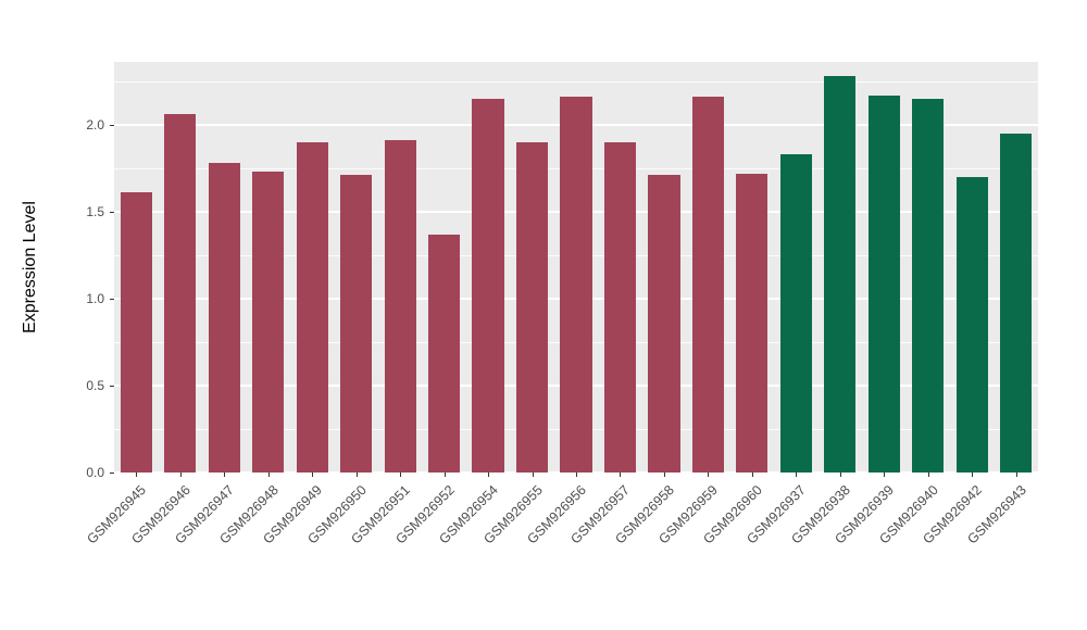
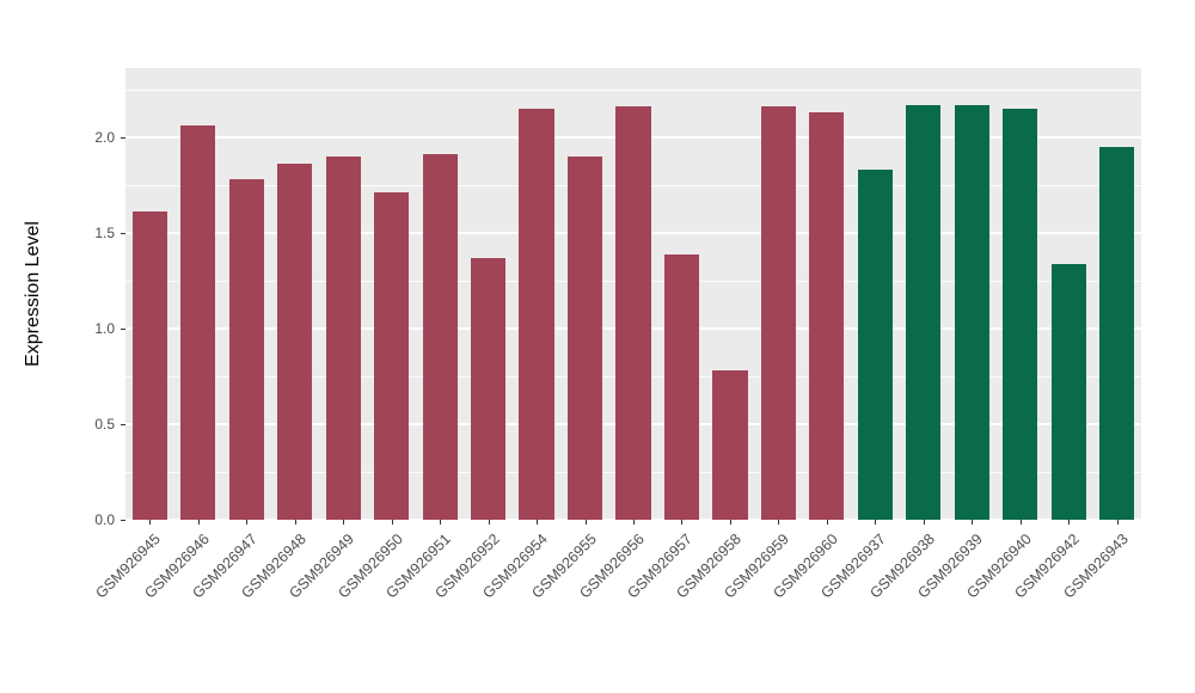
GSM926948: 1.73 -> 1.86
GSM926957: 1.90 -> 1.39
GSM926958: 1.71 -> 0.78
GSM926960: 1.72 -> 2.13
GSM926938: 2.28 -> 2.17
GSM926942: 1.70 -> 1.34
